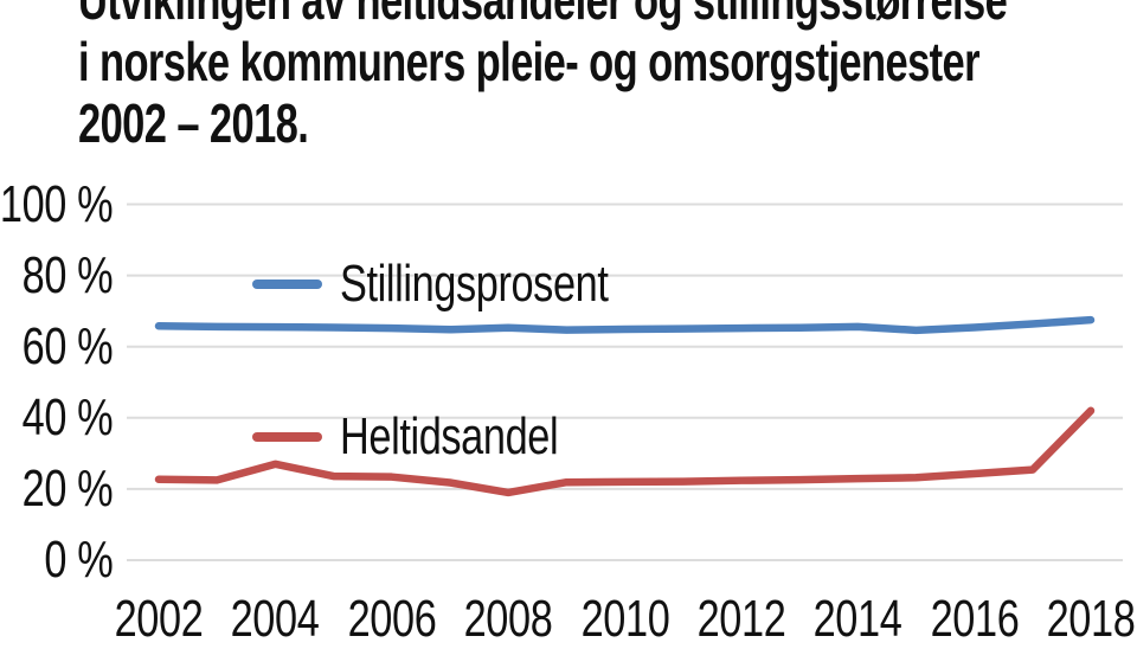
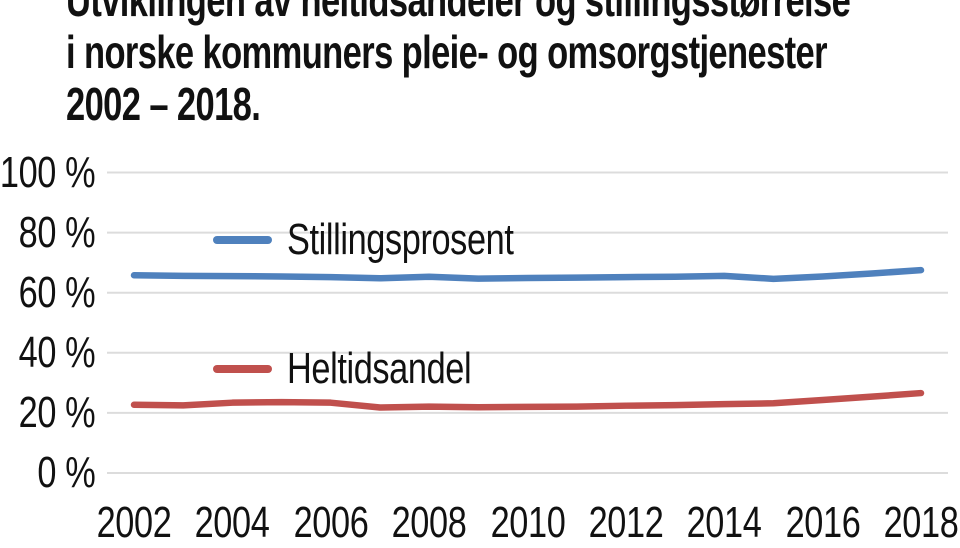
Heltidsandel/2004: 27% -> 23%
Heltidsandel/2008: 19% -> 22%
Heltidsandel/2018: 42% -> 27%
